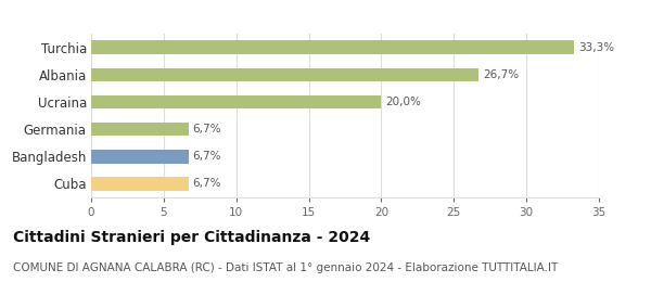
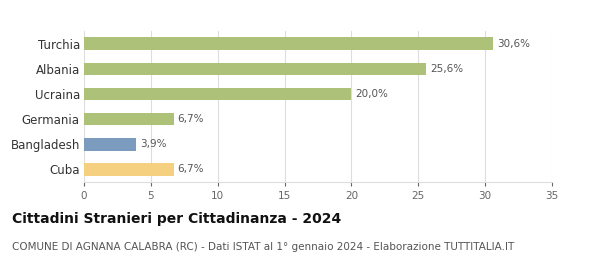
Turchia: 33,3% -> 30,6%
Albania: 26,7% -> 25,6%
Bangladesh: 6,7% -> 3,9%
